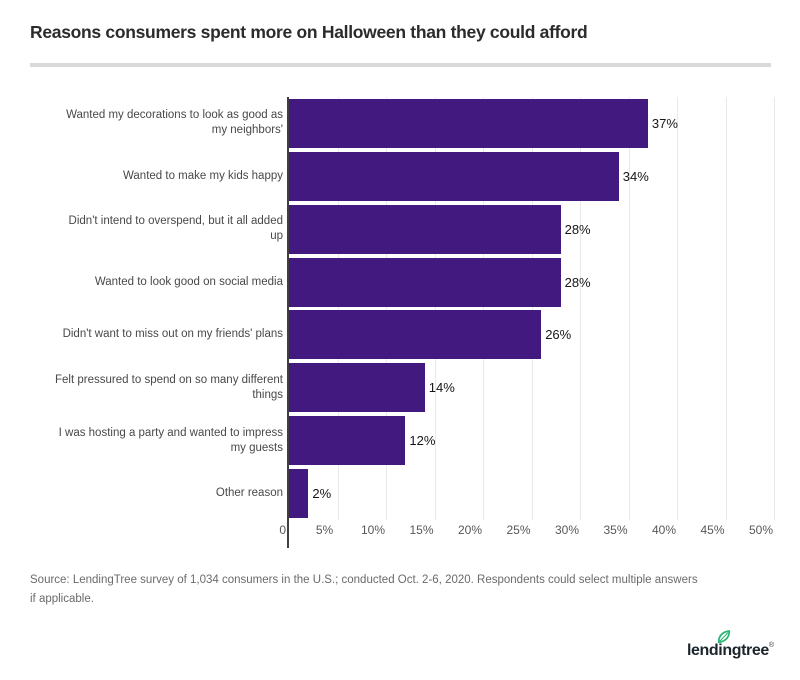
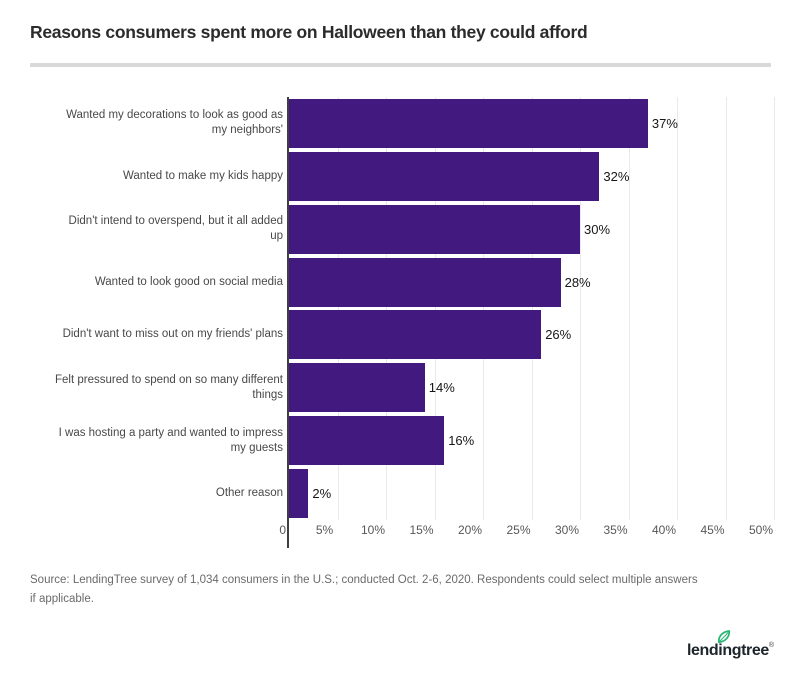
Wanted to make my kids happy: 34% -> 32%
Didn't intend to overspend, but it all added up: 28% -> 30%
I was hosting a party and wanted to impress my guests: 12% -> 16%
